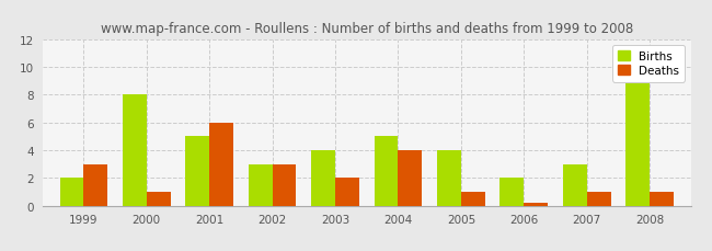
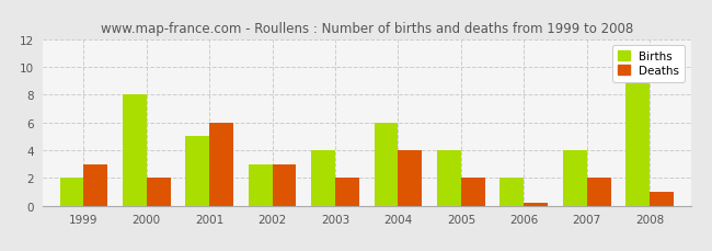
Deaths/2000: 1.0 -> 2.0
Births/2004: 5 -> 6
Deaths/2005: 1.0 -> 2.0
Births/2007: 3 -> 4
Deaths/2007: 1.0 -> 2.0
